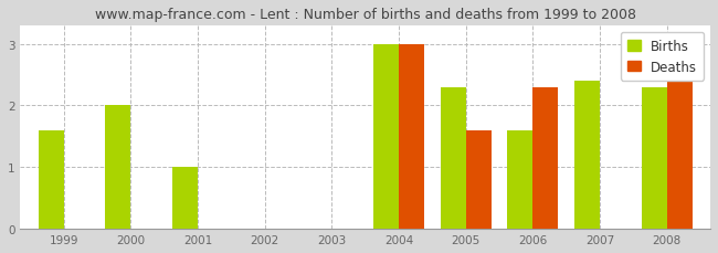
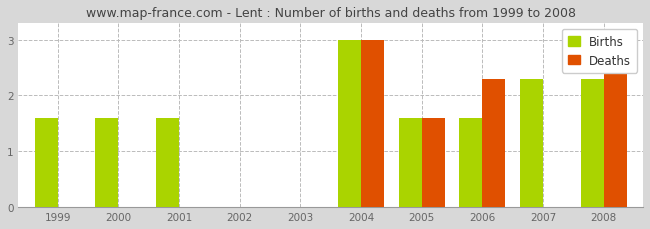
Births/2000: 2.0 -> 1.6
Births/2001: 1.0 -> 1.6
Births/2005: 2.3 -> 1.6
Births/2007: 2.4 -> 2.3
